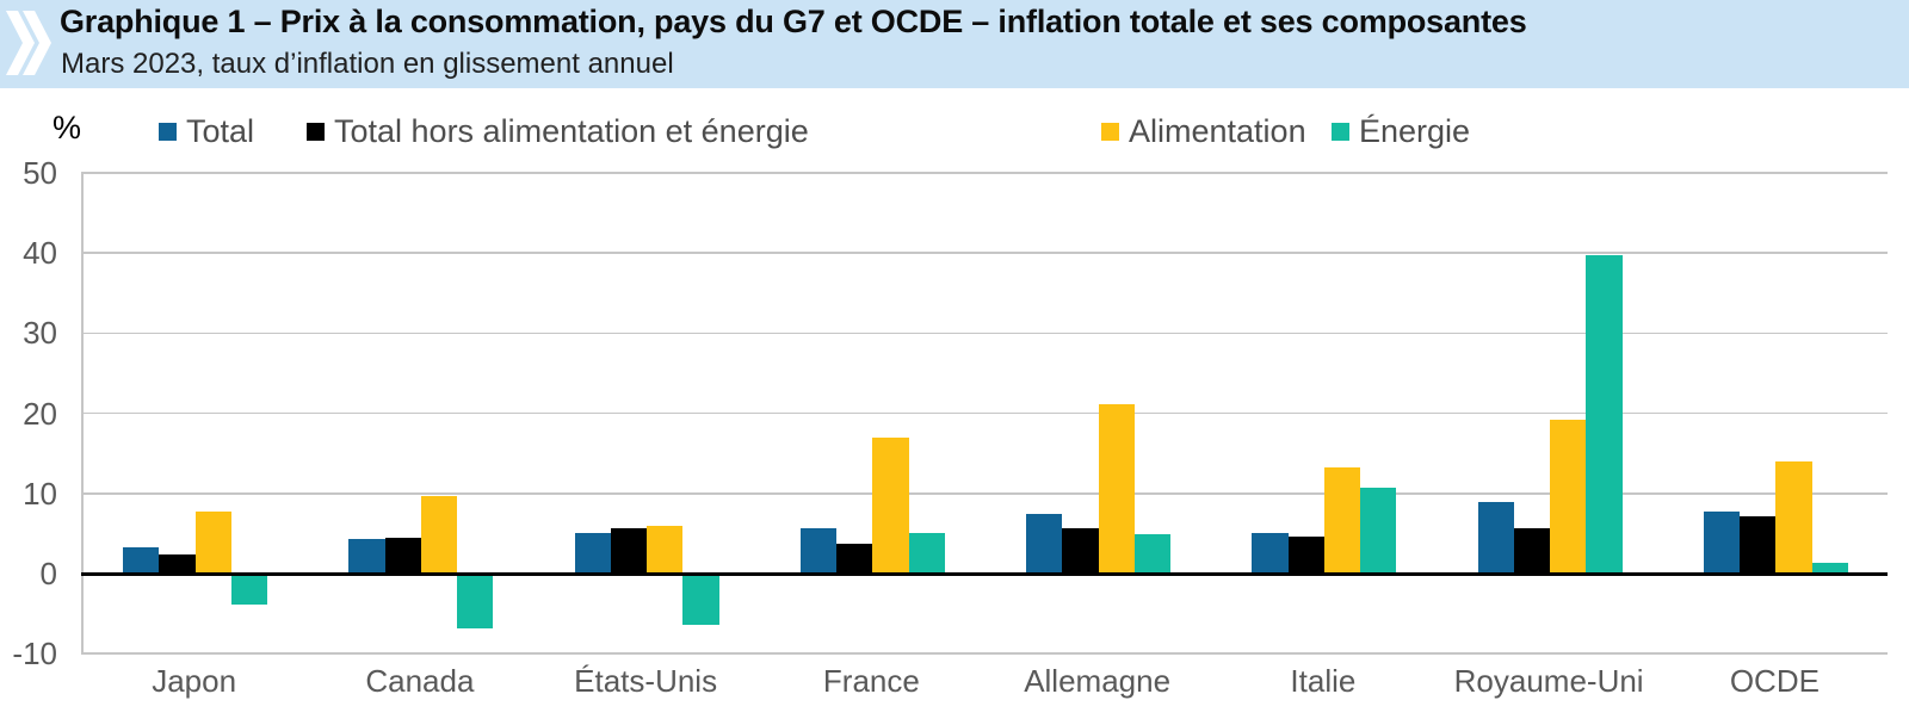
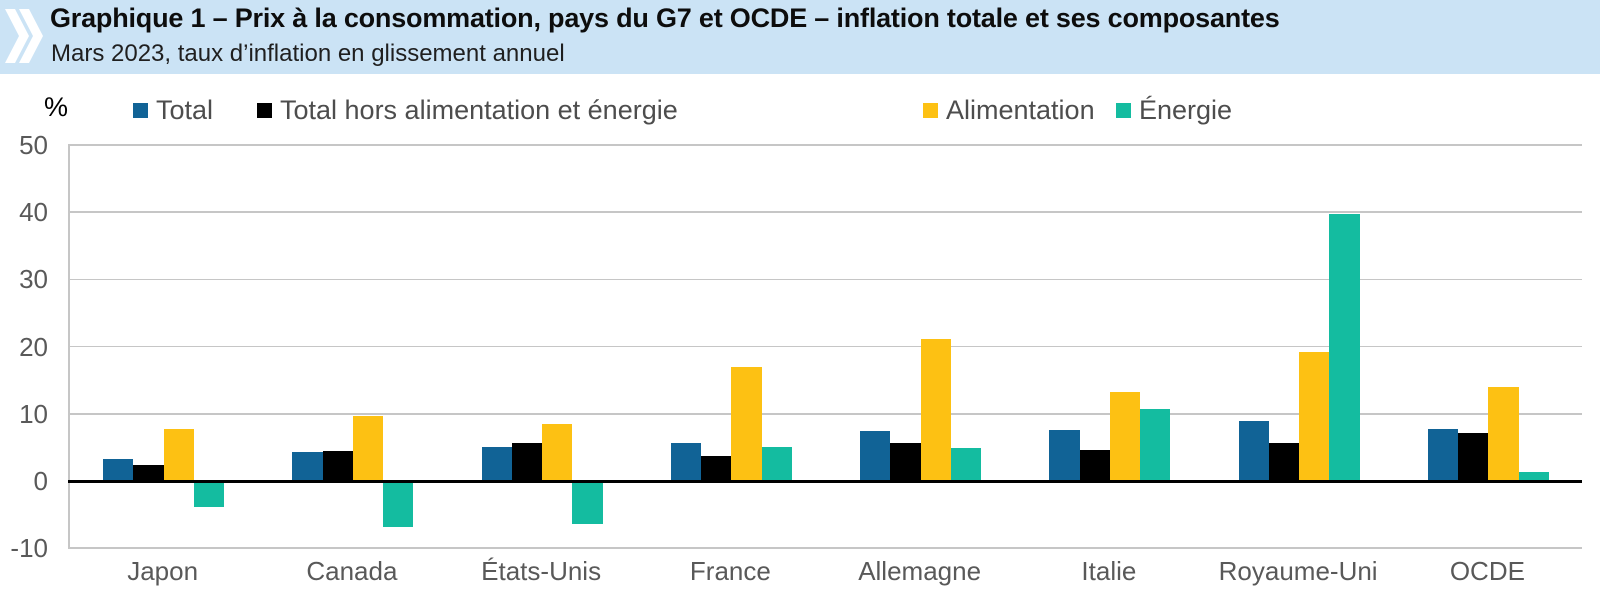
Alimentation/États-Unis: 6 -> 8
Total/Italie: 5 -> 8
